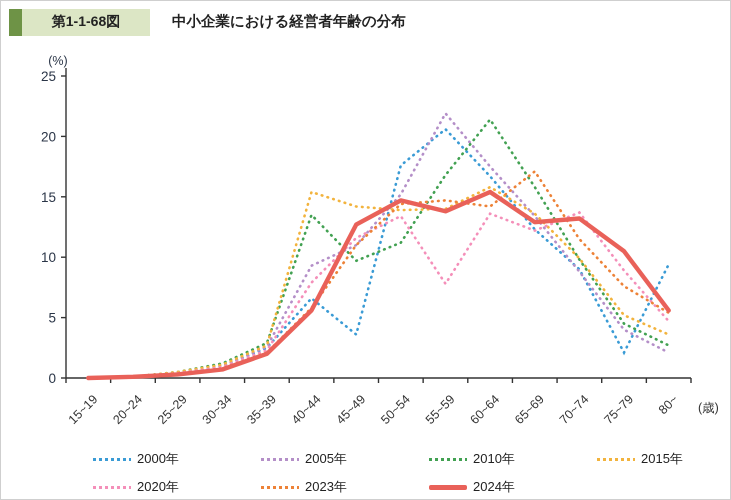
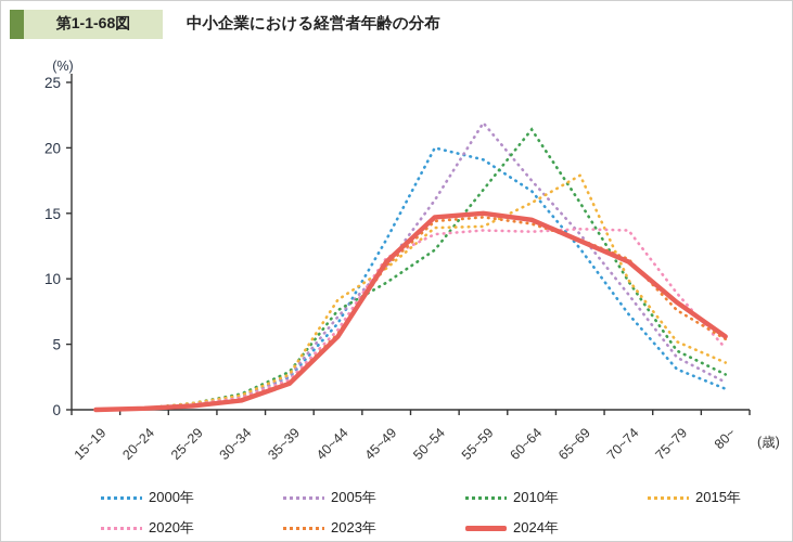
2005年/40~44: 9.3 -> 7.1
2010年/40~44: 13.5 -> 7.6
2015年/40~44: 15.4 -> 8.4
2020年/40~44: 7.9 -> 6.1
2000年/45~49: 3.6 -> 13.0
2015年/45~49: 14.2 -> 10.8
2024年/45~49: 12.7 -> 11.3
2000年/50~54: 17.6 -> 20.0
2005年/50~54: 15.2 -> 16.0
2010年/50~54: 11.2 -> 12.2
2000年/55~59: 20.6 -> 19.1
2020年/55~59: 7.8 -> 13.7
2024年/55~59: 13.8 -> 15.0
2024年/60~64: 15.4 -> 14.5
2015年/65~69: 13.6 -> 17.9
2020年/65~69: 12.2 -> 13.8
2023年/65~69: 17.1 -> 13.0
2000年/70~74: 9.0 -> 7.3
2024年/70~74: 13.2 -> 11.3
2000年/75~79: 2.1 -> 3.1
2024年/75~79: 10.5 -> 8.2
2000年/80~: 9.4 -> 1.6
